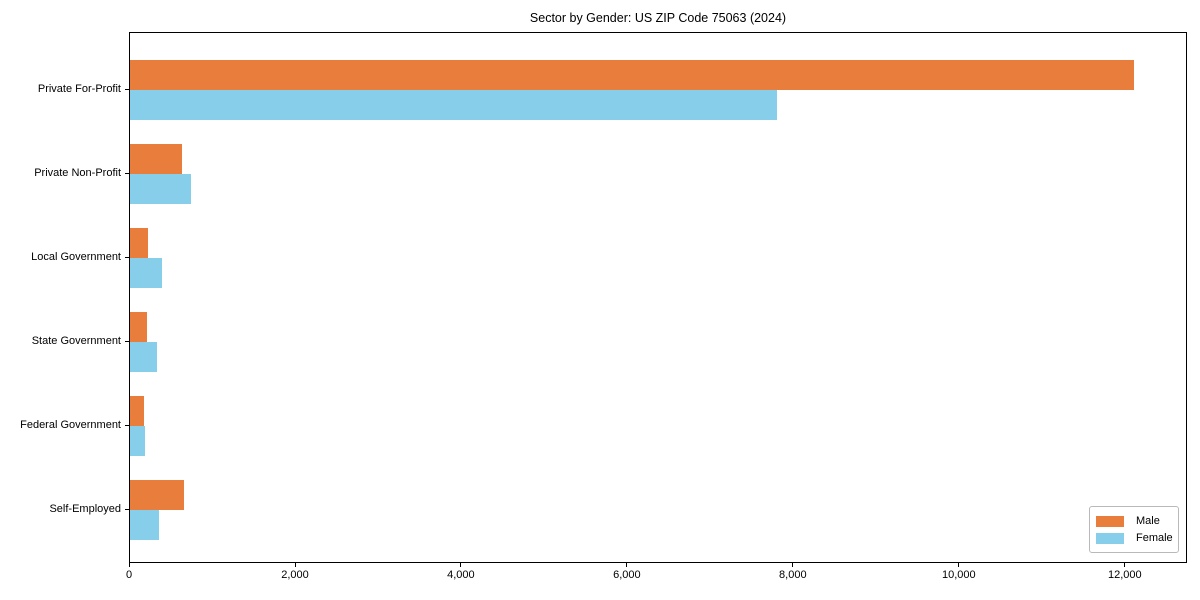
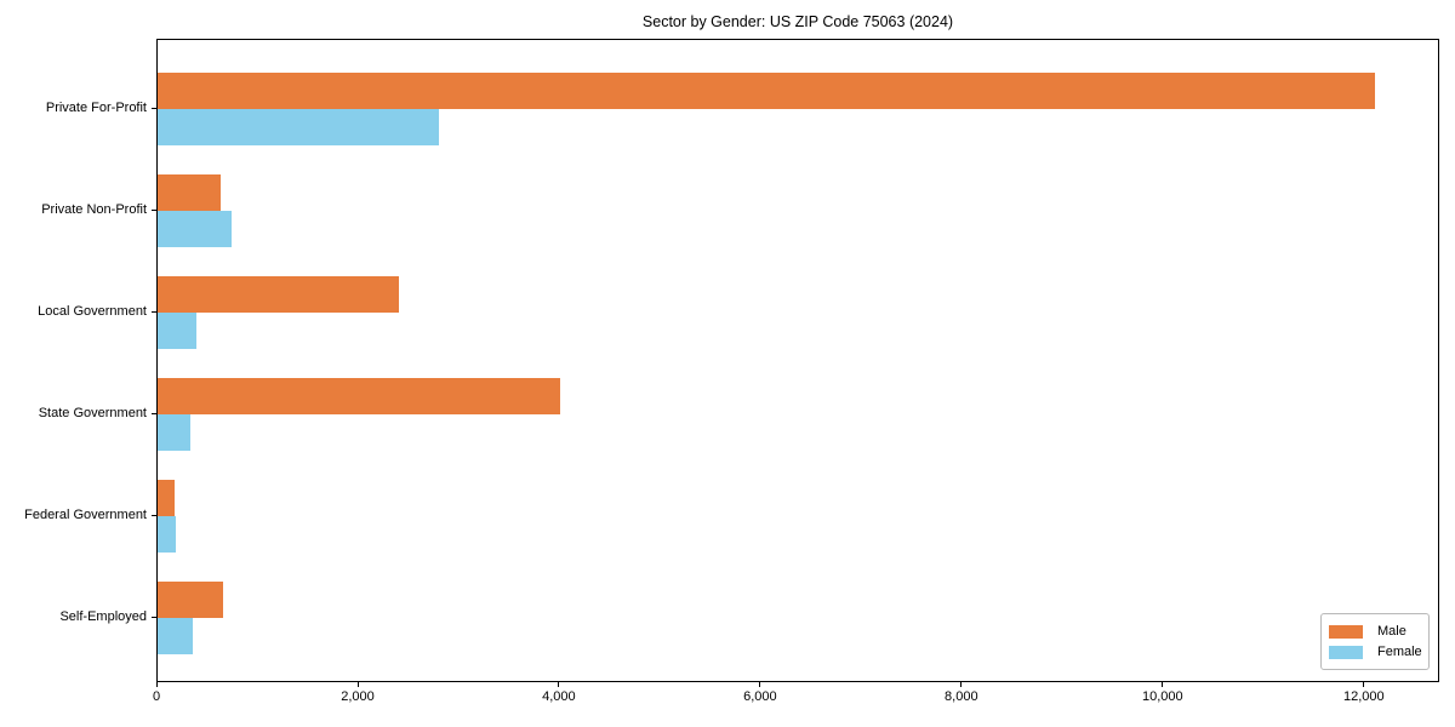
Female/Private For-Profit: 7800 -> 2800
Male/Local Government: 200 -> 2400
Male/State Government: 200 -> 4000
